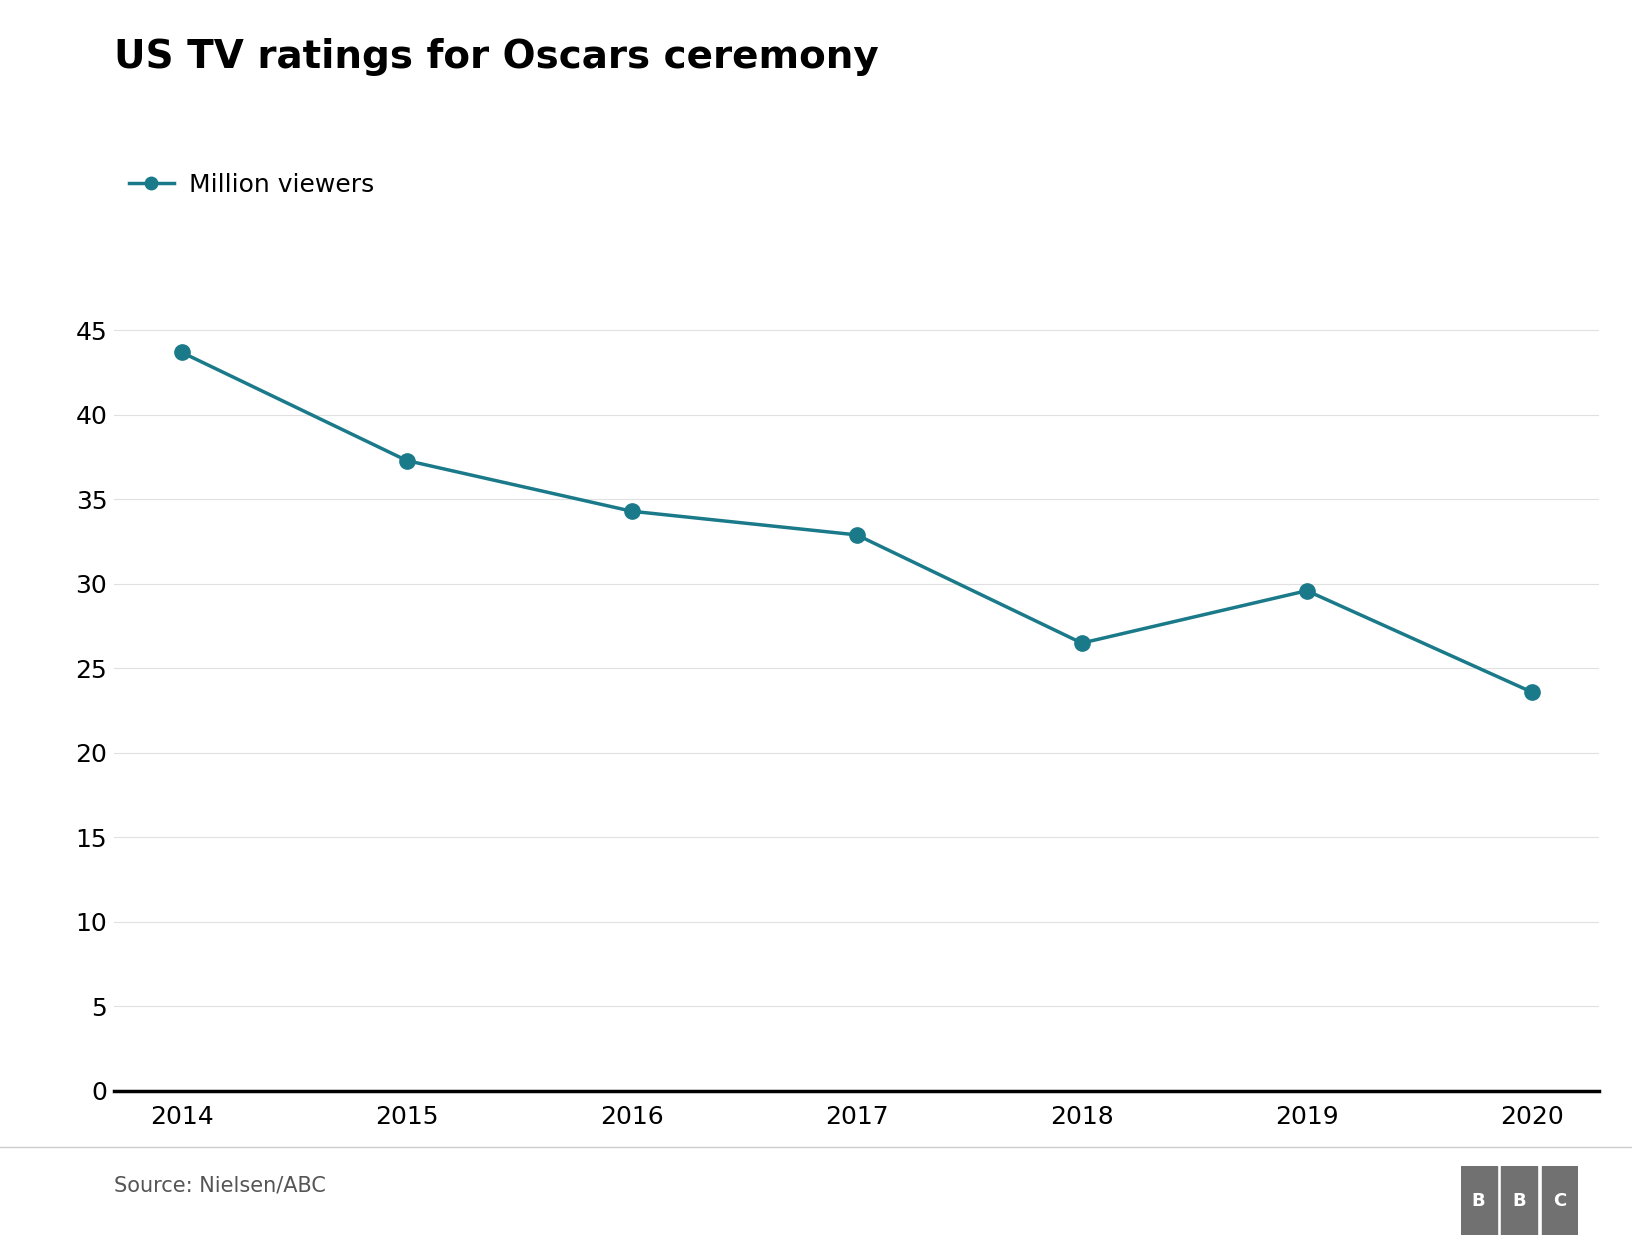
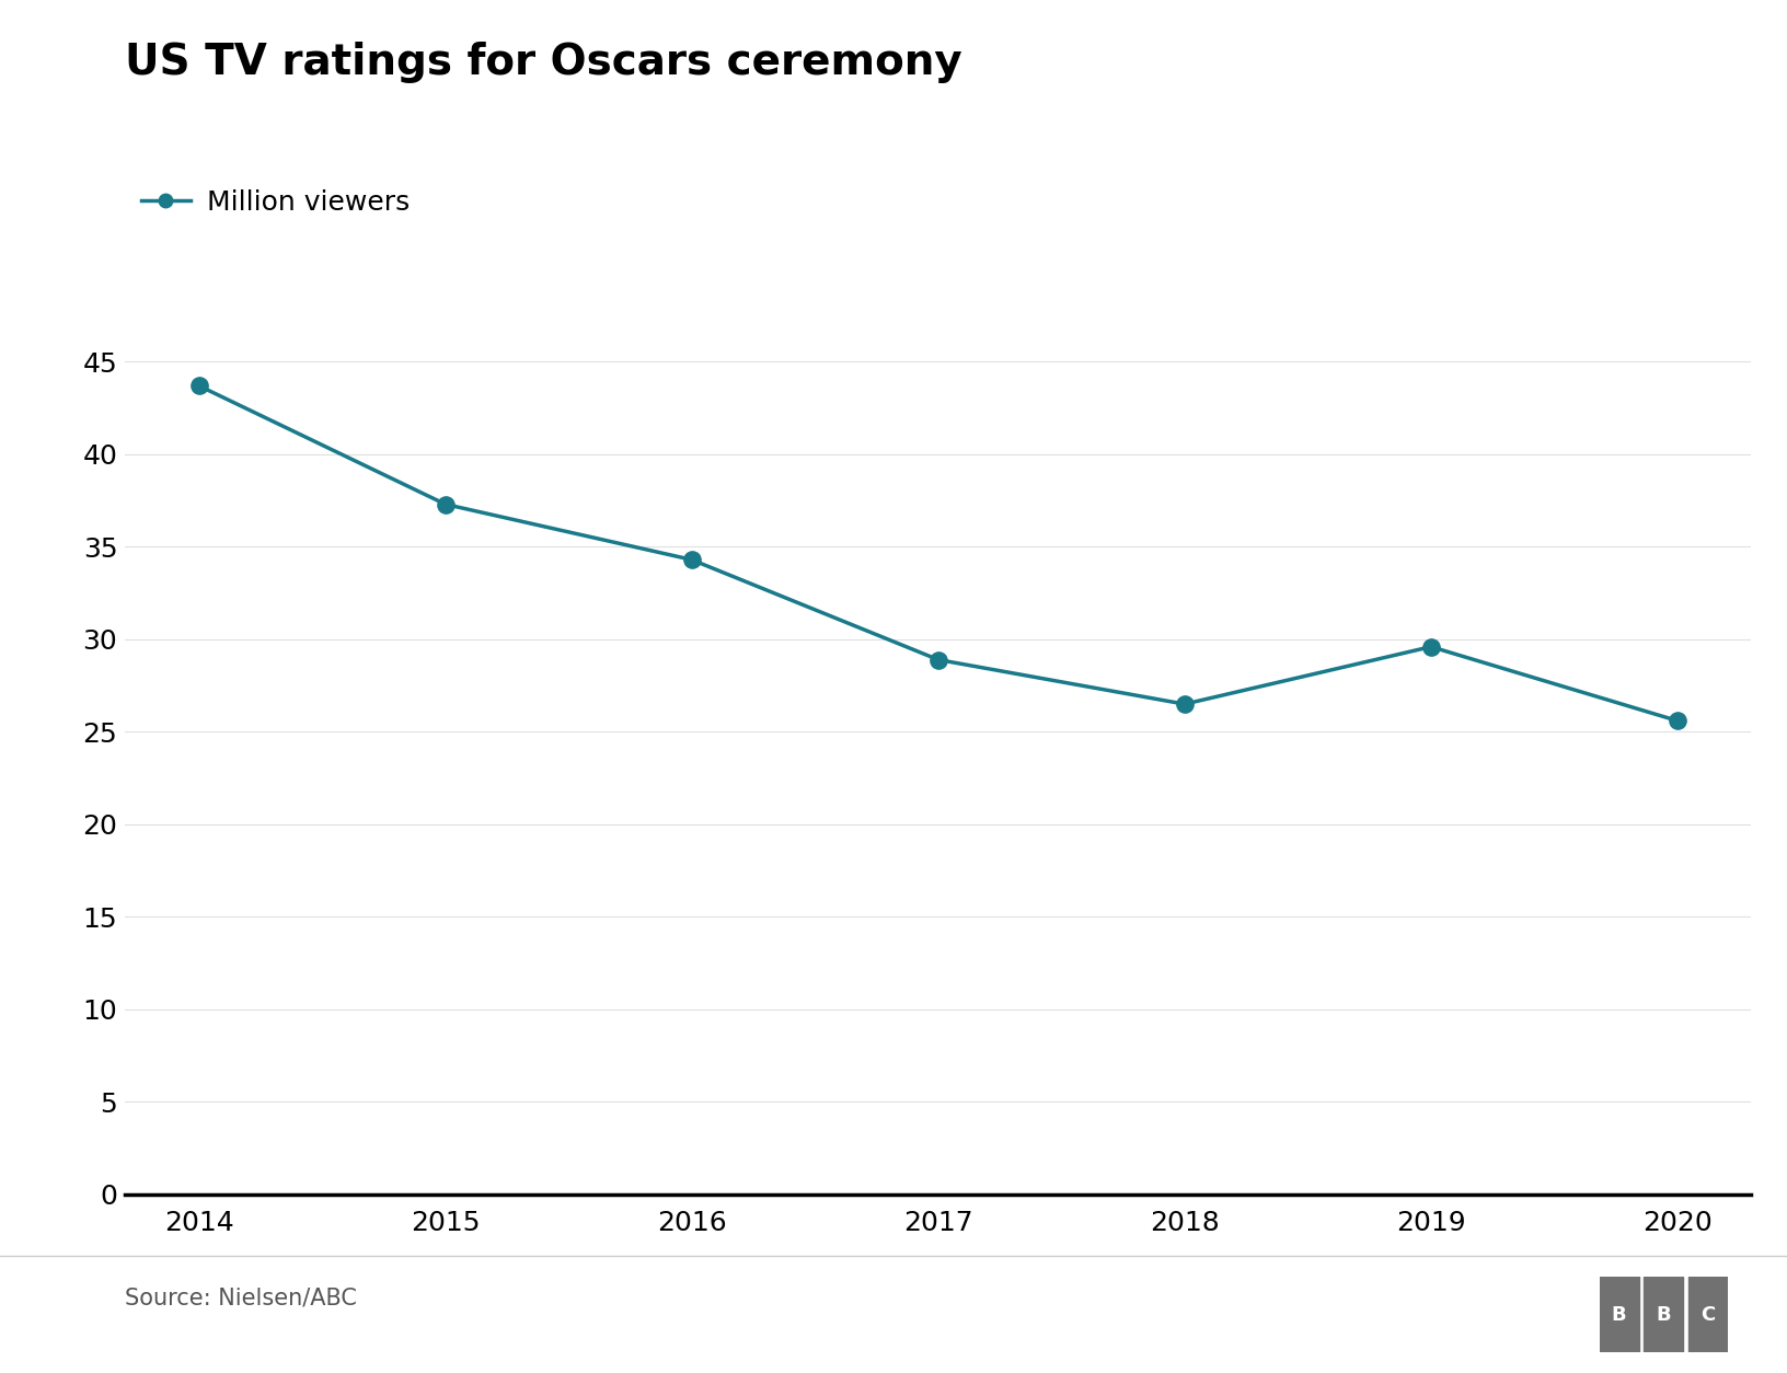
2017: 32.9 -> 28.9
2020: 23.6 -> 25.6
